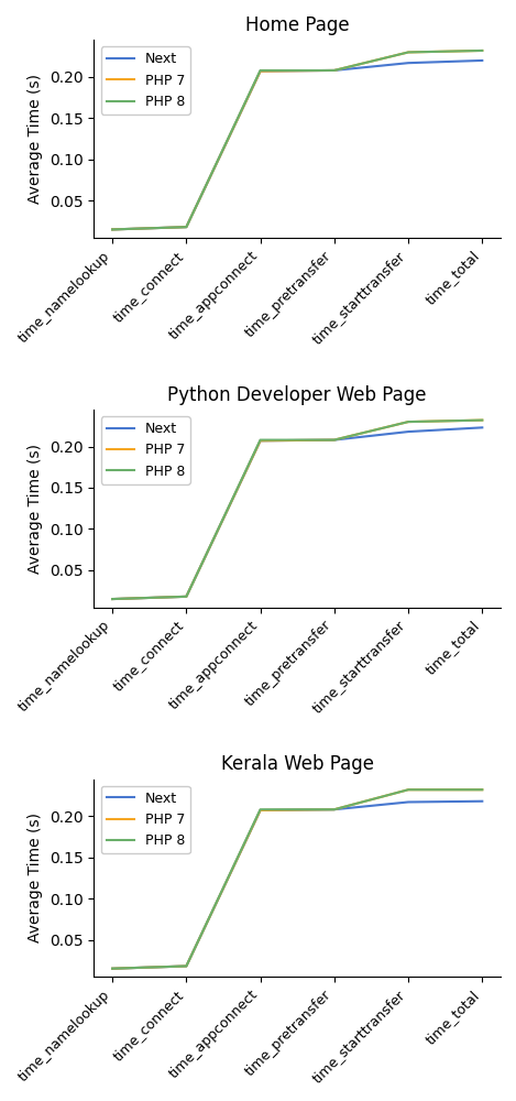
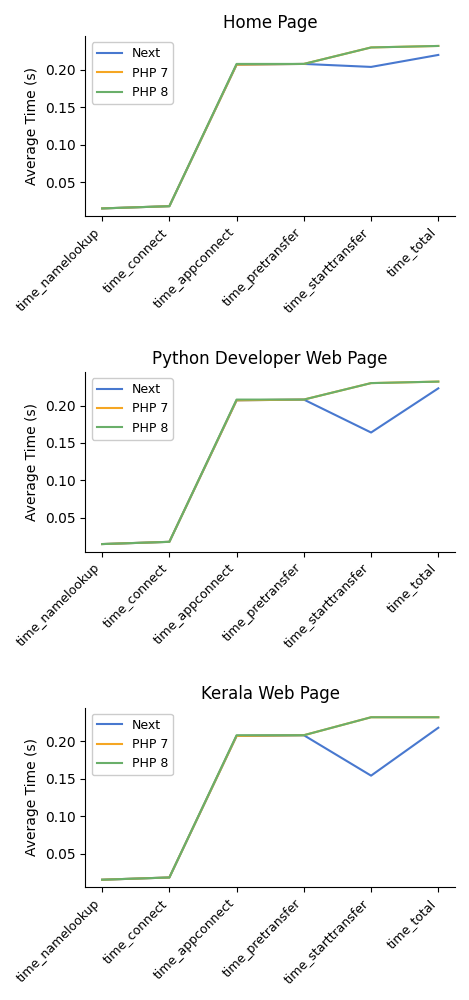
Home Page/Next/time_starttransfer: 0.217 -> 0.204
Python Developer Web Page/Next/time_starttransfer: 0.218 -> 0.164
Kerala Web Page/Next/time_starttransfer: 0.217 -> 0.154
